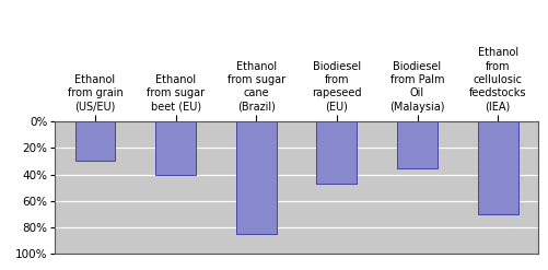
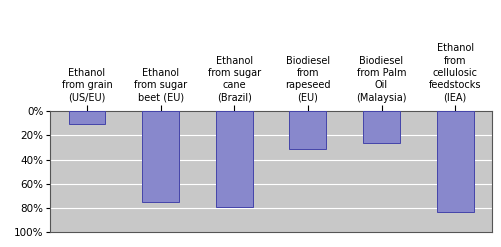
Ethanol from grain (US/EU): 30% -> 11%
Ethanol from sugar beet (EU): 40% -> 75%
Ethanol from sugar cane (Brazil): 85% -> 79%
Biodiesel from rapeseed (EU): 47% -> 31%
Biodiesel from Palm Oil (Malaysia): 35% -> 26%
Ethanol from cellulosic feedstocks (IEA): 70% -> 83%
